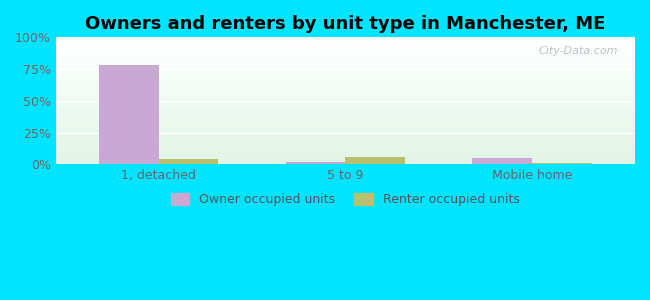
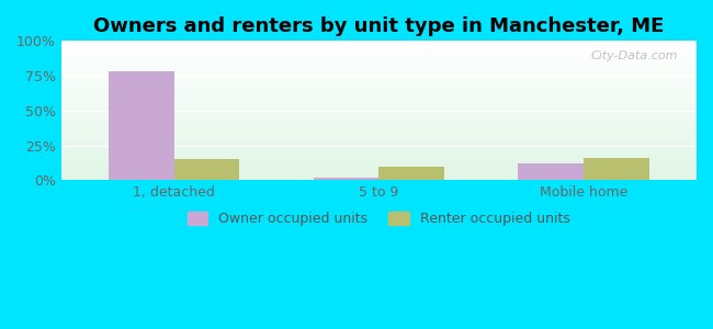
Renter occupied units/1, detached: 4% -> 15%
Renter occupied units/5 to 9: 6% -> 10%
Owner occupied units/Mobile home: 5% -> 12%
Renter occupied units/Mobile home: 1% -> 16%
